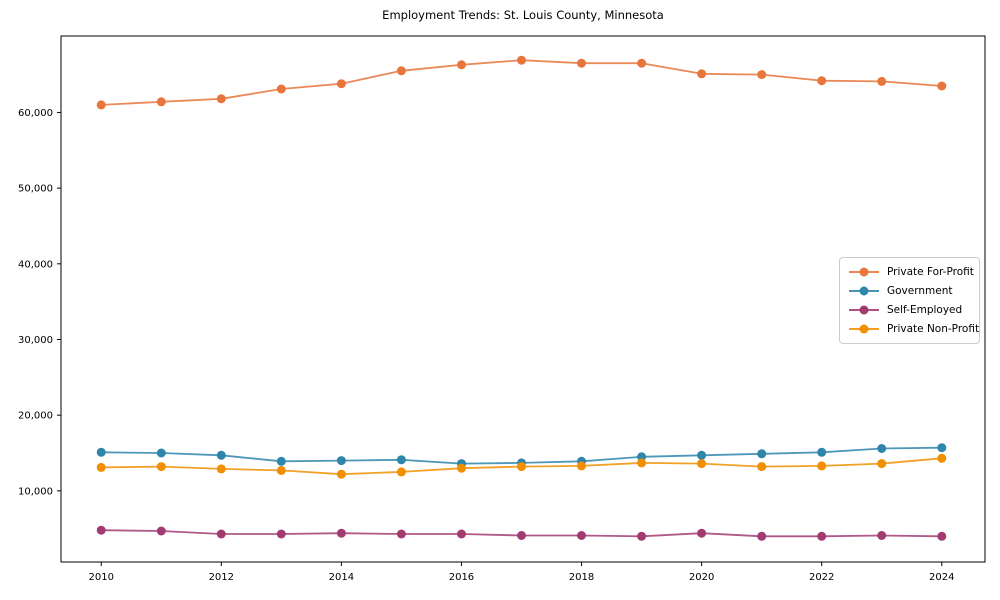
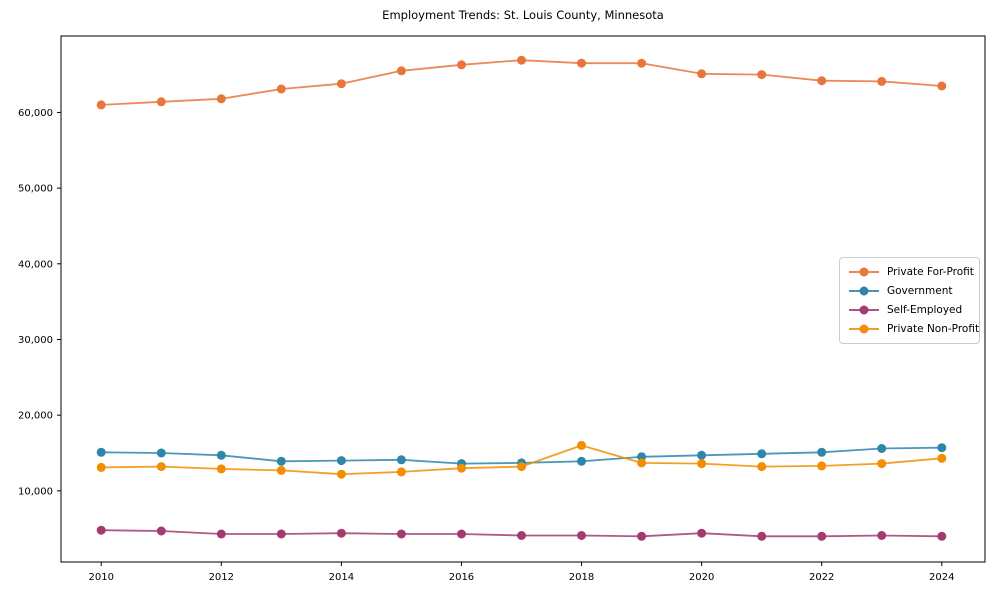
Private Non-Profit/2018: 13000 -> 16000
